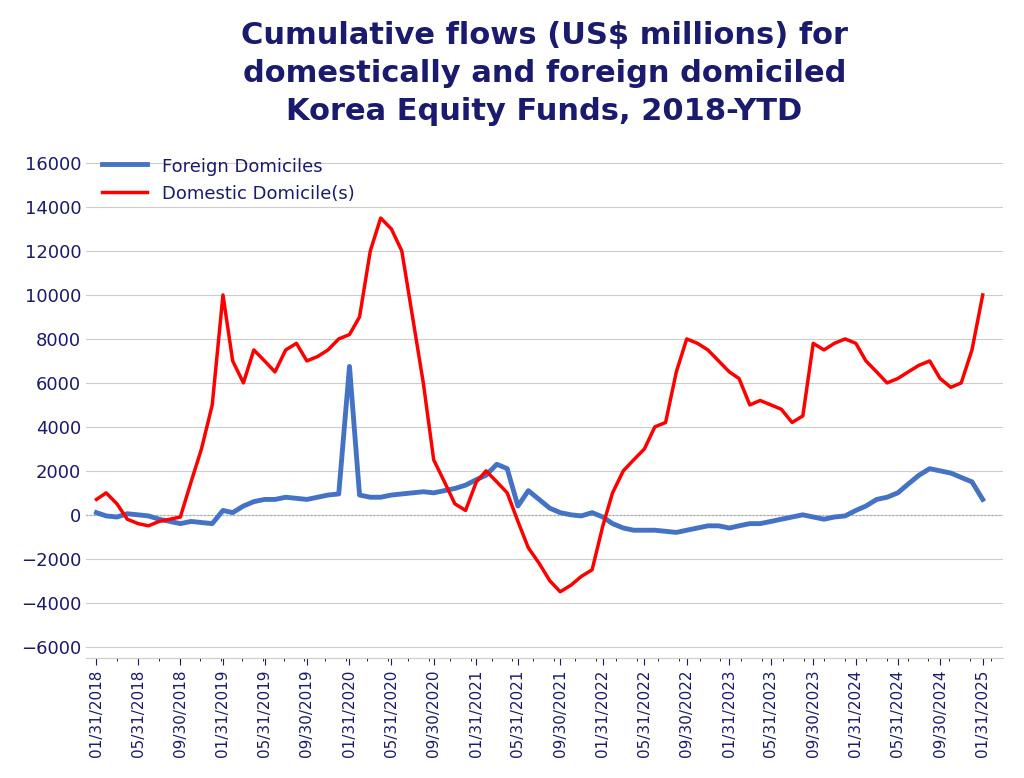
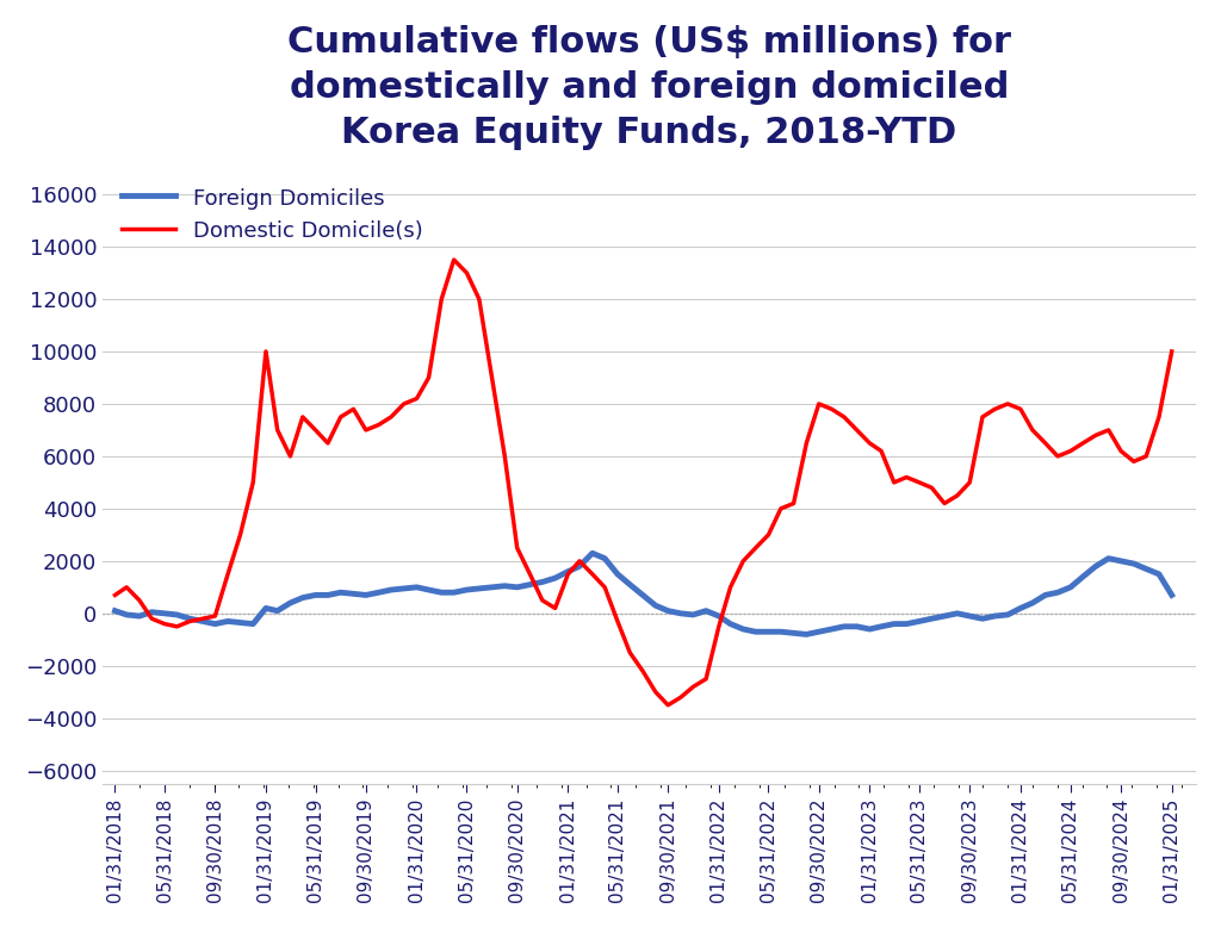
Foreign Domiciles/01/31/2020: 6750 -> 1000
Foreign Domiciles/05/31/2021: 400 -> 1500
Domestic Domicile(s)/09/30/2023: 7800 -> 5000
